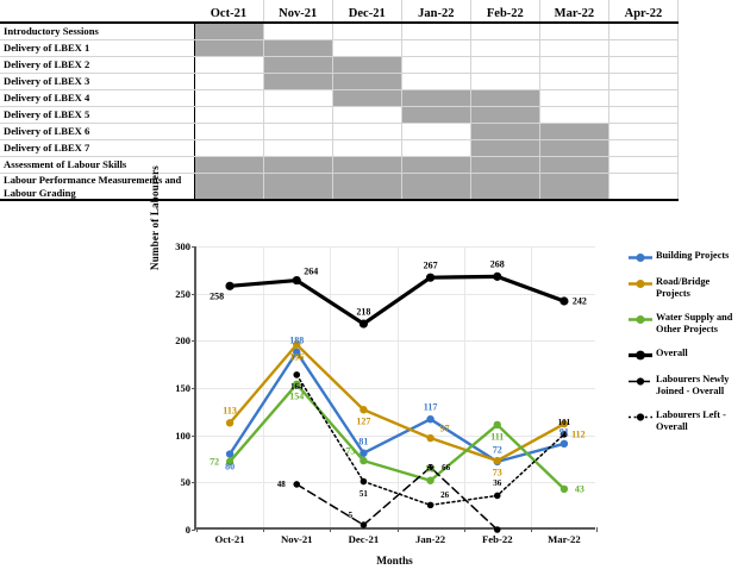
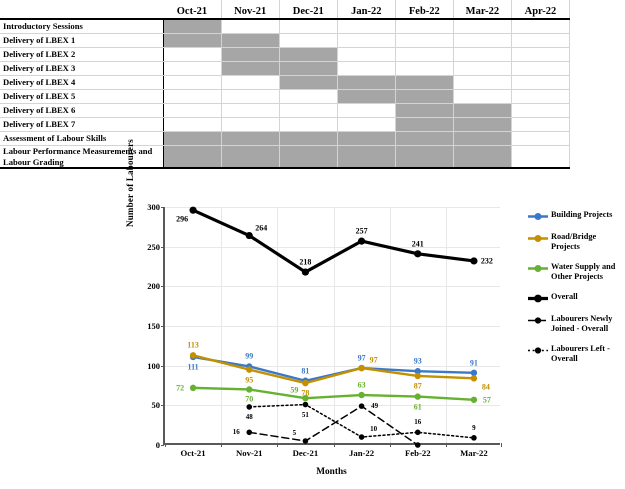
Building Projects/Oct-21: 80 -> 111
Overall/Oct-21: 258 -> 296
Building Projects/Nov-21: 188 -> 99
Road/Bridge Projects/Nov-21: 196 -> 95
Water Supply and Other Projects/Nov-21: 154 -> 70
Labourers Newly Joined - Overall/Nov-21: 48 -> 16
Labourers Left - Overall/Nov-21: 164 -> 48
Road/Bridge Projects/Dec-21: 127 -> 78
Water Supply and Other Projects/Dec-21: 73 -> 59
Building Projects/Jan-22: 117 -> 97
Water Supply and Other Projects/Jan-22: 52 -> 63
Overall/Jan-22: 267 -> 257
Labourers Newly Joined - Overall/Jan-22: 66 -> 49
Labourers Left - Overall/Jan-22: 26 -> 10
Building Projects/Feb-22: 72 -> 93
Road/Bridge Projects/Feb-22: 73 -> 87
Water Supply and Other Projects/Feb-22: 111 -> 61
Overall/Feb-22: 268 -> 241
Labourers Left - Overall/Feb-22: 36 -> 16
Road/Bridge Projects/Mar-22: 112 -> 84
Water Supply and Other Projects/Mar-22: 43 -> 57
Overall/Mar-22: 242 -> 232
Labourers Left - Overall/Mar-22: 101 -> 9
